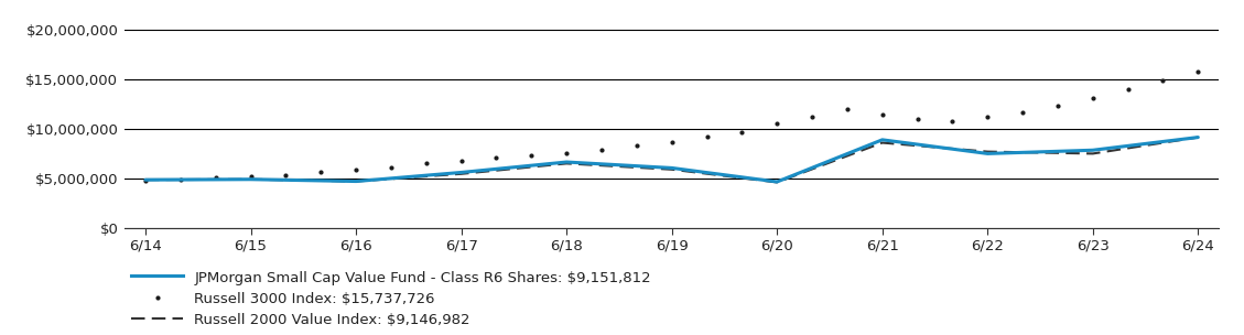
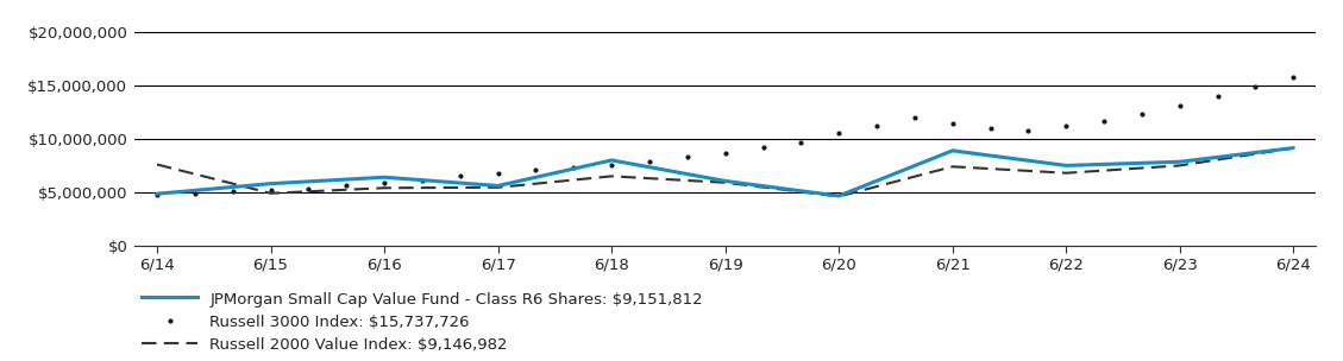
Russell 2000 Value Index: $9,146,982/6/14: $4,800,000 -> $7,600,000
JPMorgan Small Cap Value Fund - Class R6 Shares: $9,151,812/6/15: $4,900,000 -> $5,800,000
JPMorgan Small Cap Value Fund - Class R6 Shares: $9,151,812/6/16: $4,700,000 -> $6,400,000
Russell 2000 Value Index: $9,146,982/6/16: $4,700,000 -> $5,400,000
JPMorgan Small Cap Value Fund - Class R6 Shares: $9,151,812/6/18: $6,600,000 -> $8,000,000
Russell 2000 Value Index: $9,146,982/6/21: $8,600,000 -> $7,400,000
Russell 2000 Value Index: $9,146,982/6/22: $7,700,000 -> $6,800,000
